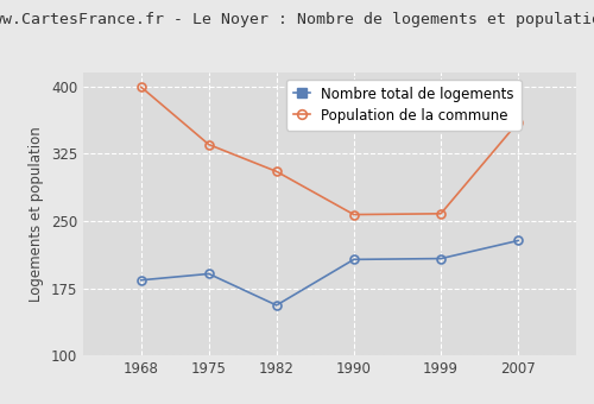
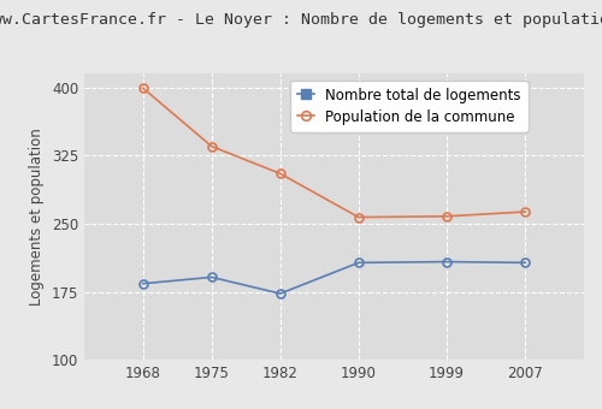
Nombre total de logements/1982: 156 -> 173
Nombre total de logements/2007: 228 -> 207
Population de la commune/2007: 360 -> 263
